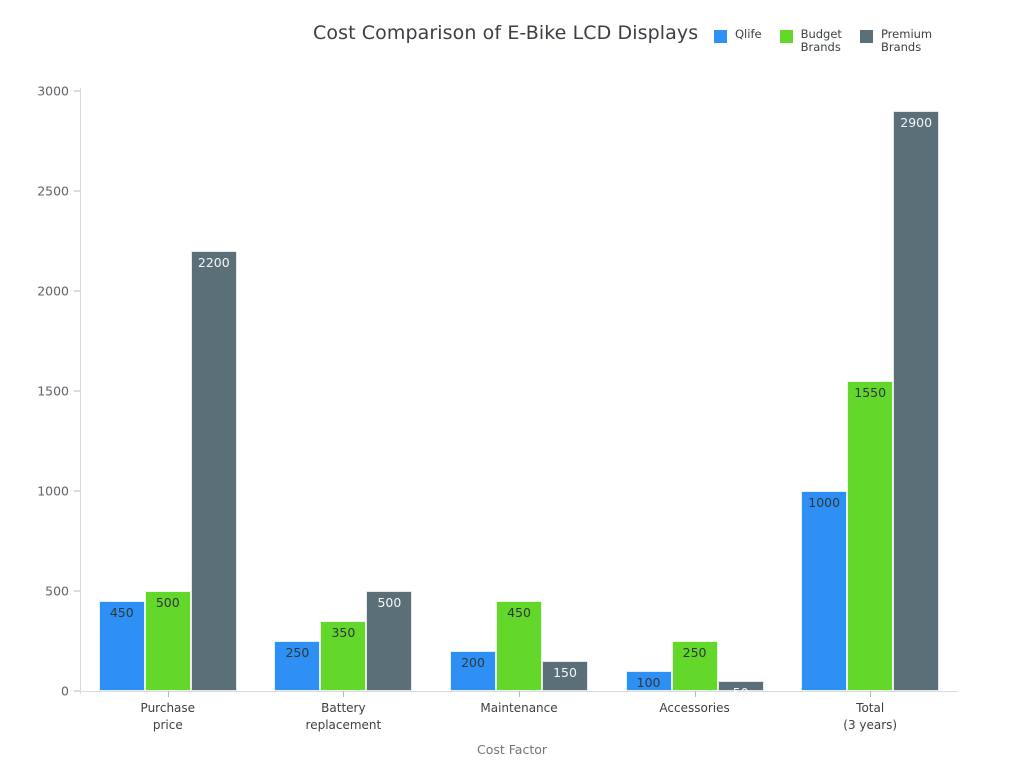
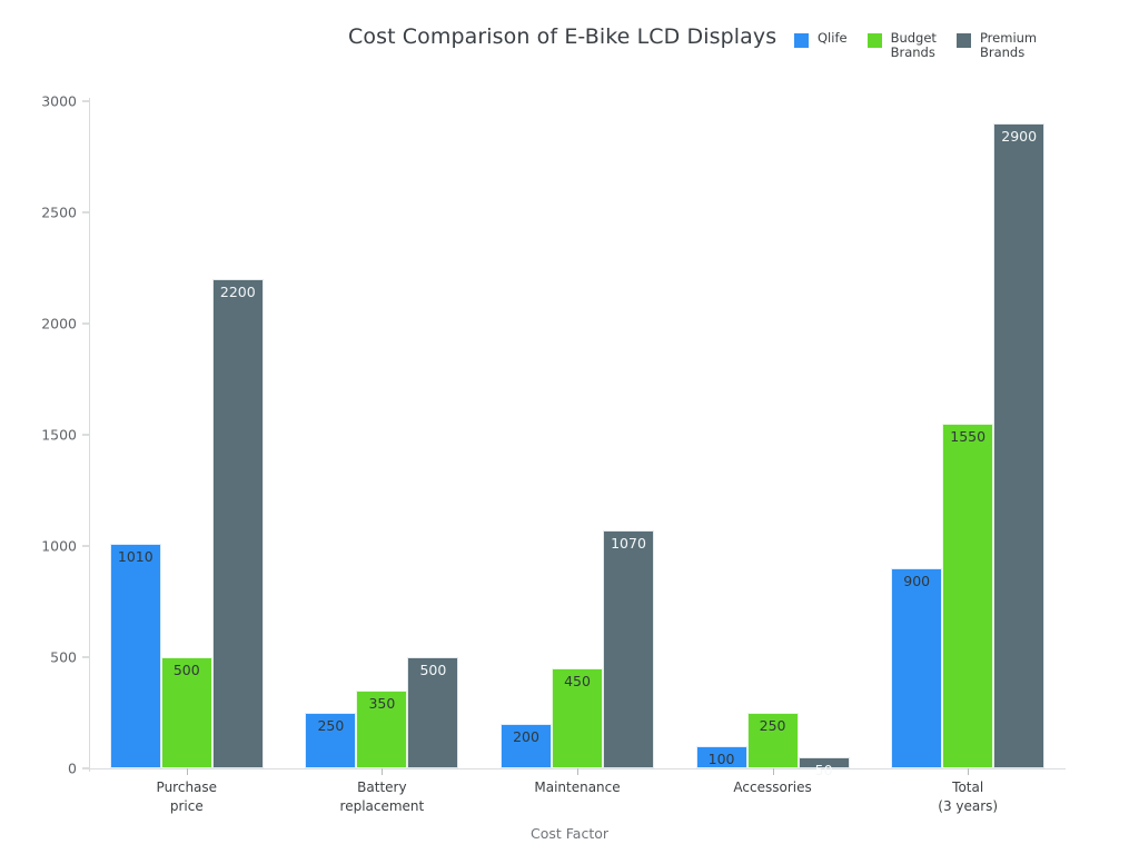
Qlife/Purchase price: 450 -> 1010
Premium Brands/Maintenance: 150 -> 1070
Qlife/Total (3 years): 1000 -> 900
